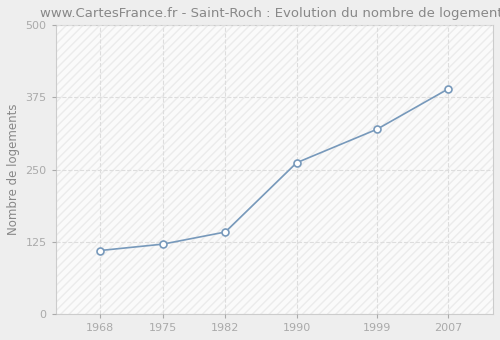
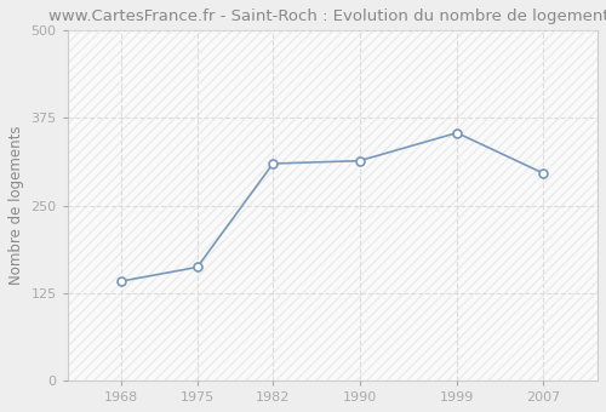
1968: 110 -> 142
1975: 121 -> 162
1982: 142 -> 310
1990: 262 -> 314
1999: 320 -> 354
2007: 390 -> 296
